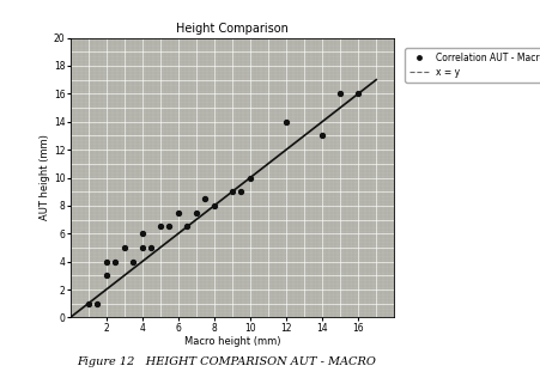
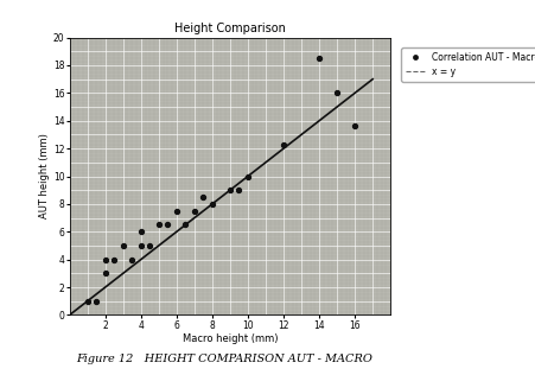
12: 14.0 -> 12.3
14: 13.0 -> 18.5
16: 16.0 -> 13.6
